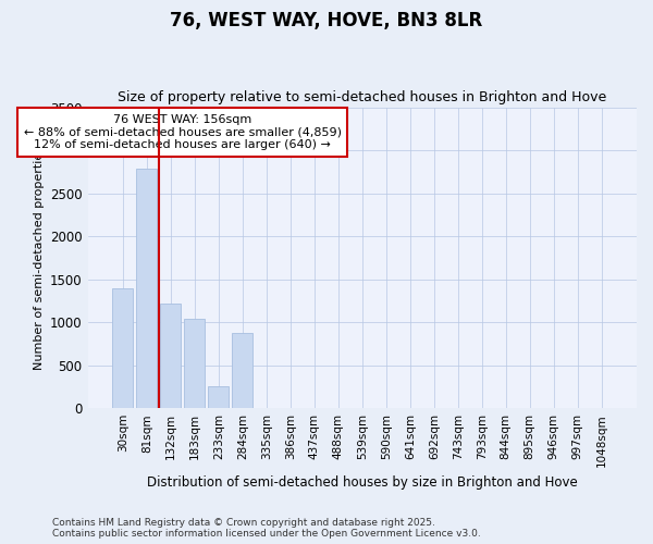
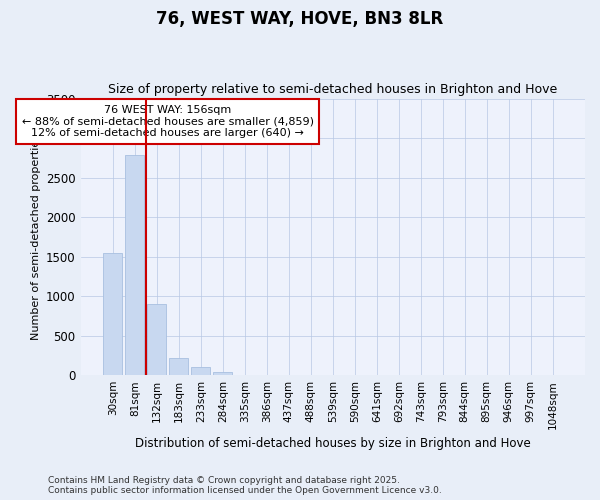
30sqm: 1400 -> 1540
132sqm: 1220 -> 900
183sqm: 1040 -> 220
233sqm: 260 -> 100
284sqm: 880 -> 40
